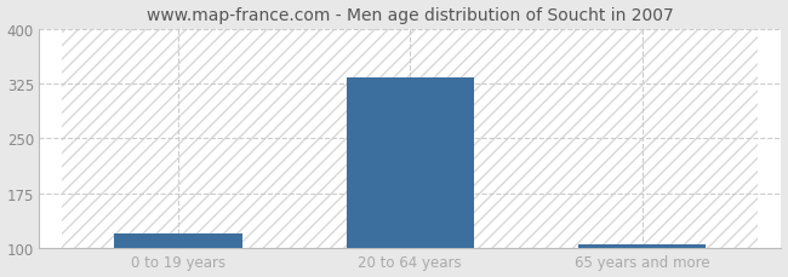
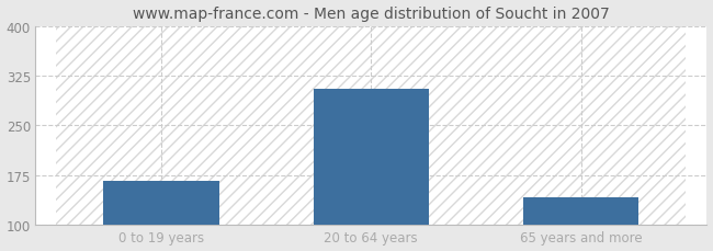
0 to 19 years: 120 -> 166
20 to 64 years: 333 -> 306
65 years and more: 104 -> 142
